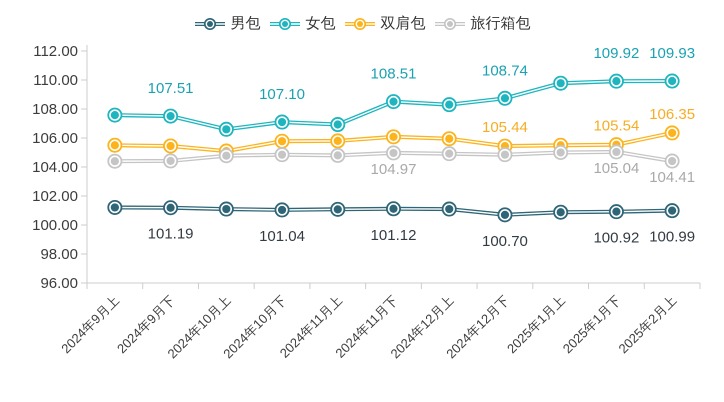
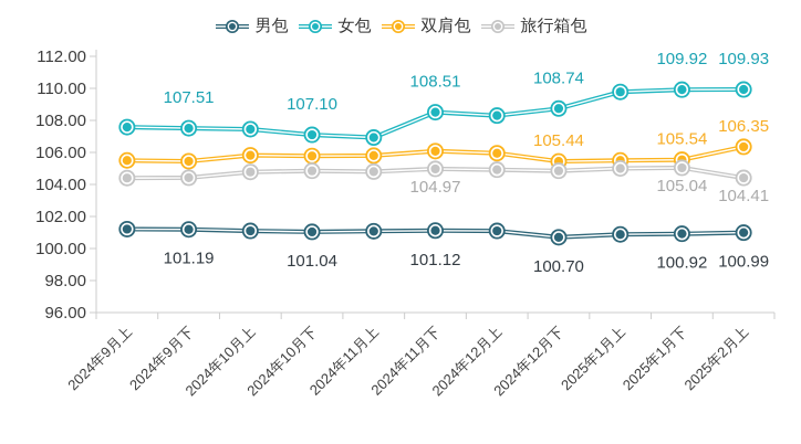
女包/2024年10月上: 106.6 -> 107.5
双肩包/2024年10月上: 105.1 -> 105.8
